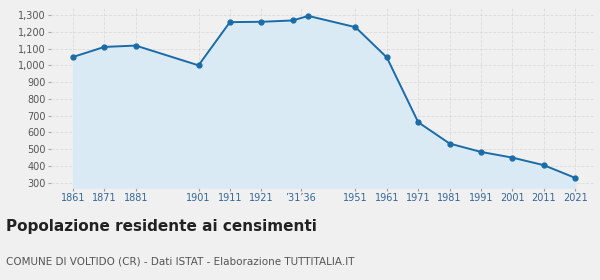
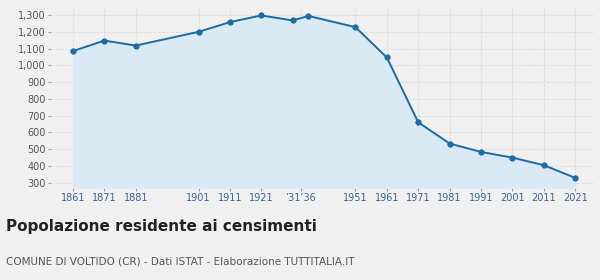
1861: 1,050 -> 1,080
1871: 1,110 -> 1,150
1901: 1,000 -> 1,200
1921: 1,260 -> 1,300
